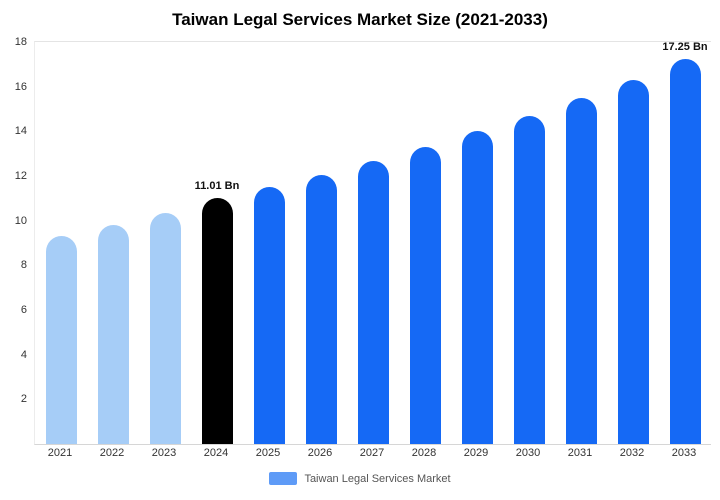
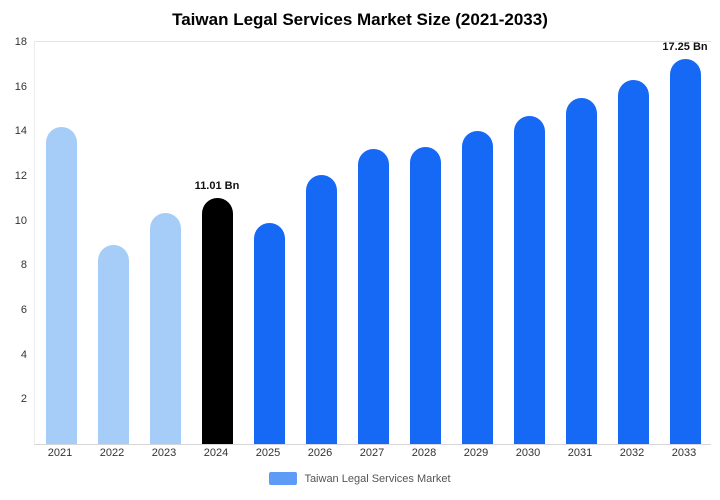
2021: 9.3 -> 14.2
2022: 9.8 -> 8.9
2025: 11.5 -> 9.9
2027: 12.7 -> 13.2
